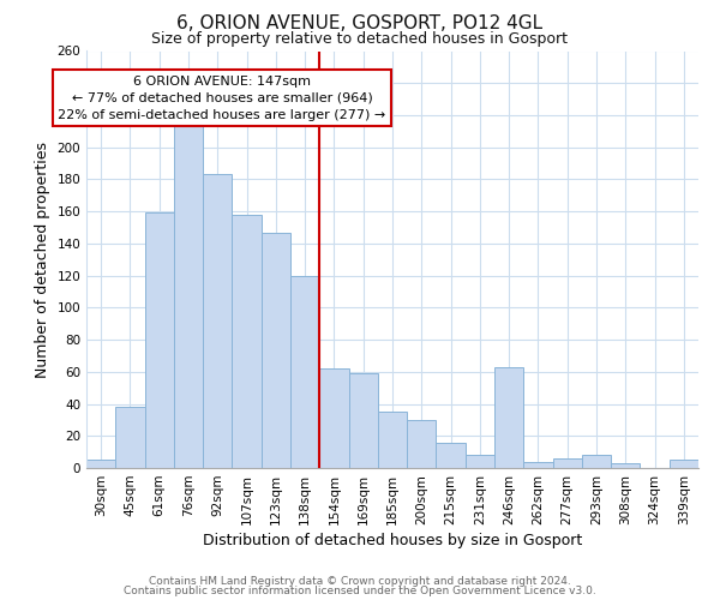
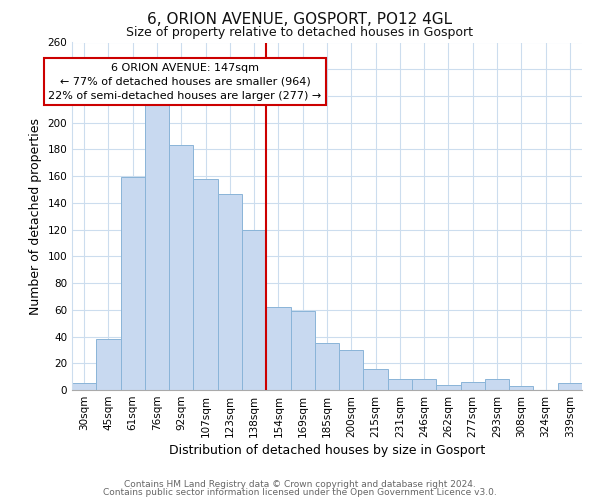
246sqm: 63 -> 8
